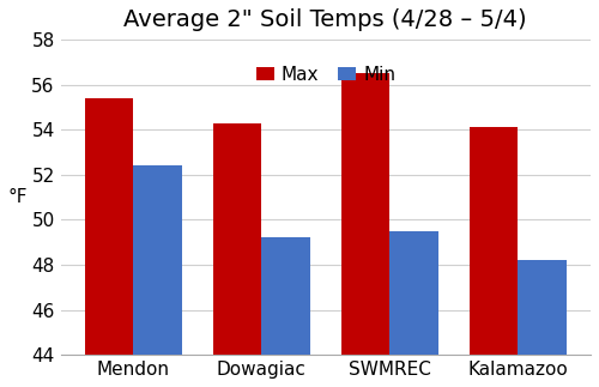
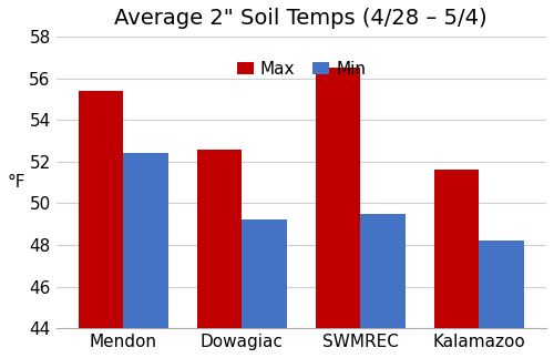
Max/Dowagiac: 54.3 -> 52.6
Max/Kalamazoo: 54.1 -> 51.6
